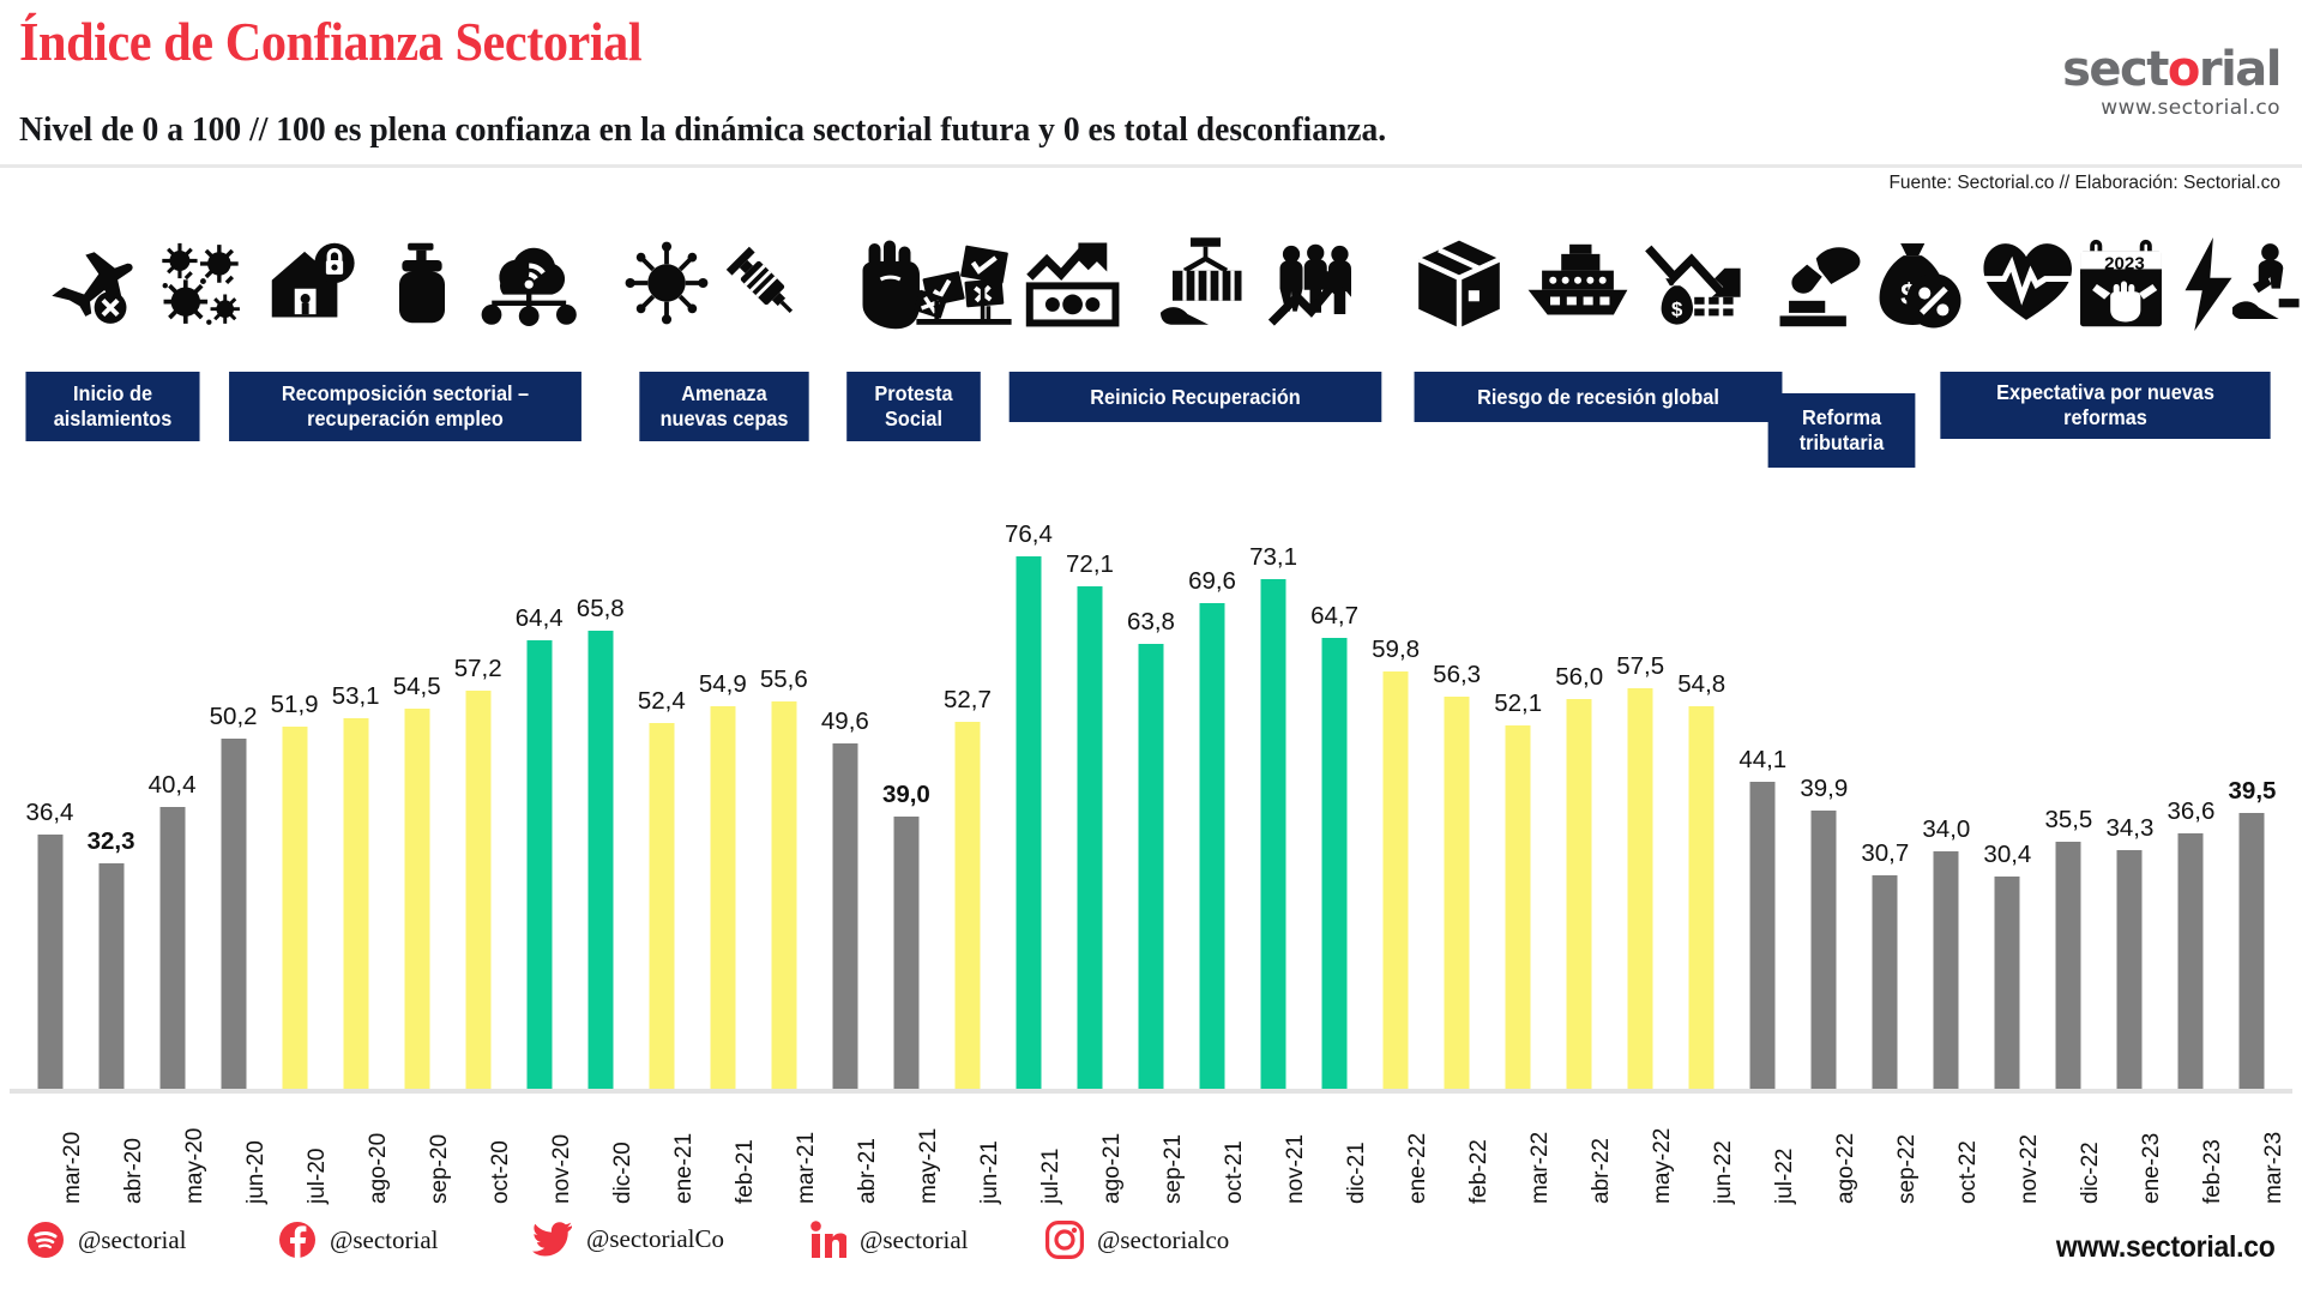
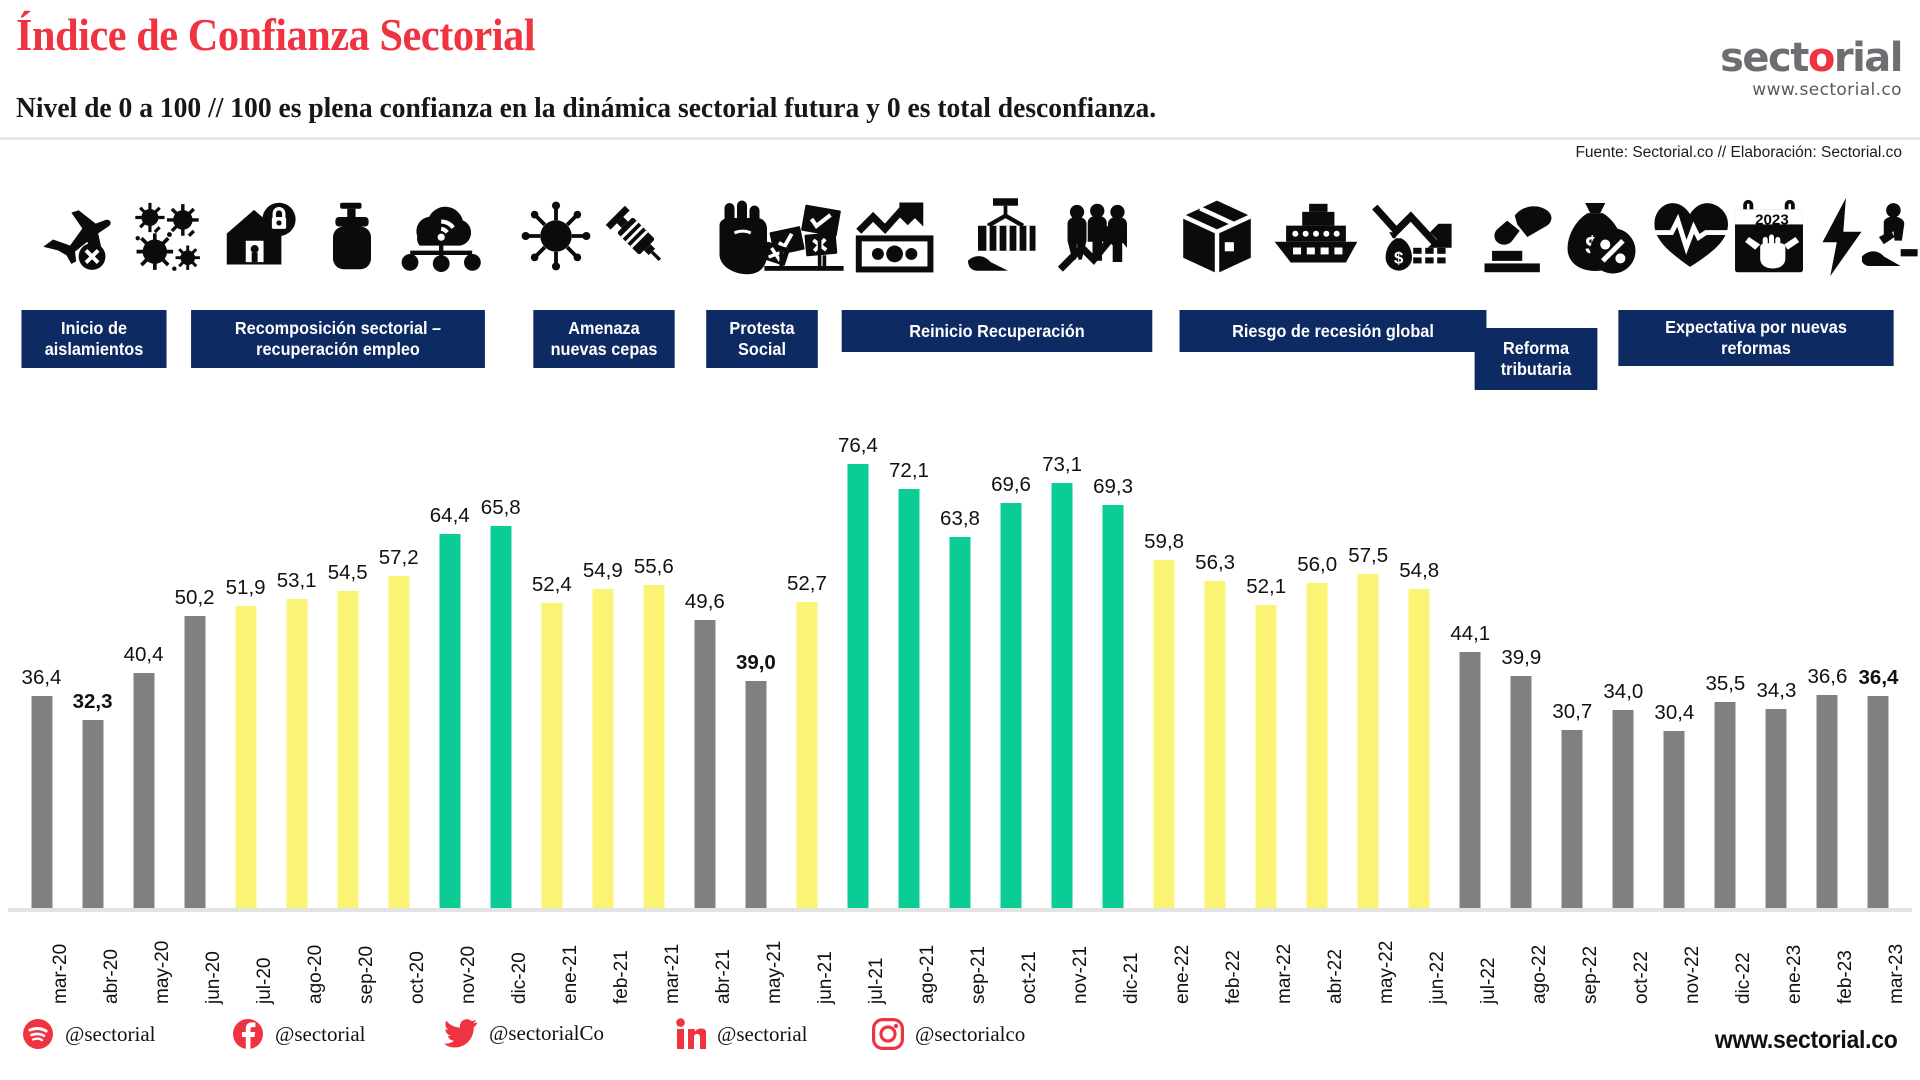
dic-21: 64,7 -> 69,3
mar-23: 39,5 -> 36,4
